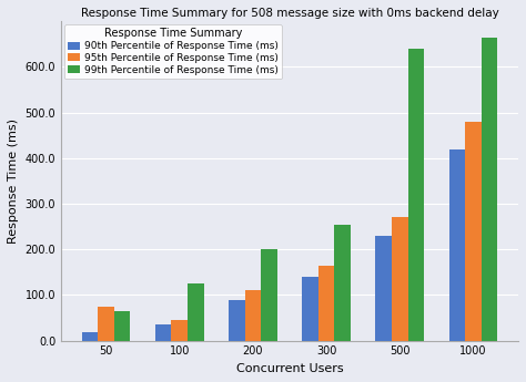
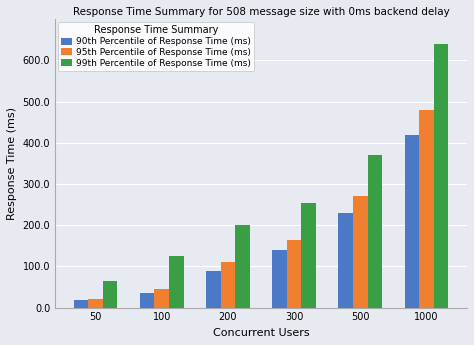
95th Percentile of Response Time (ms)/50: 75 -> 22
99th Percentile of Response Time (ms)/500: 640 -> 370
99th Percentile of Response Time (ms)/1000: 665 -> 640
